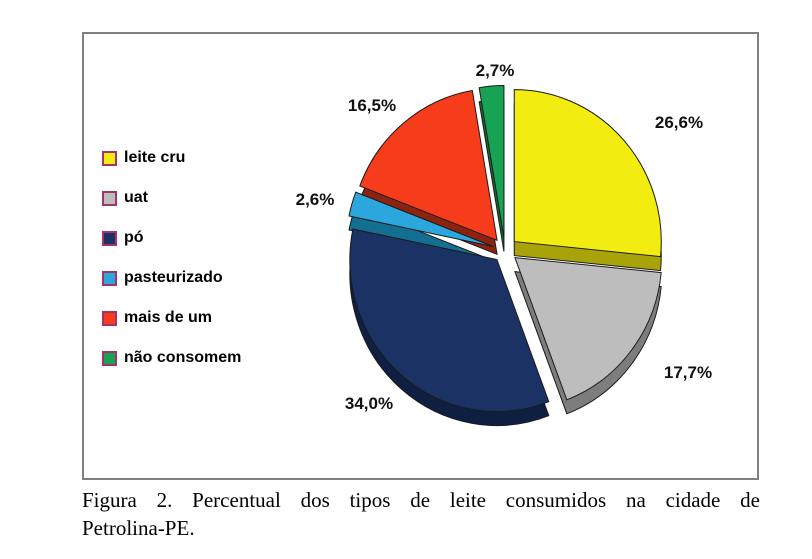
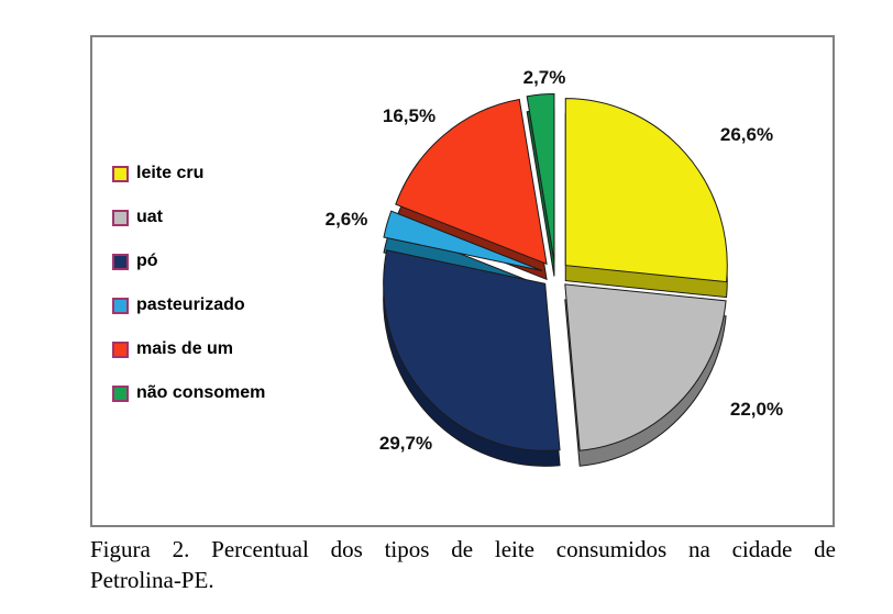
uat: 17,7% -> 22,0%
pó: 34,0% -> 29,7%
